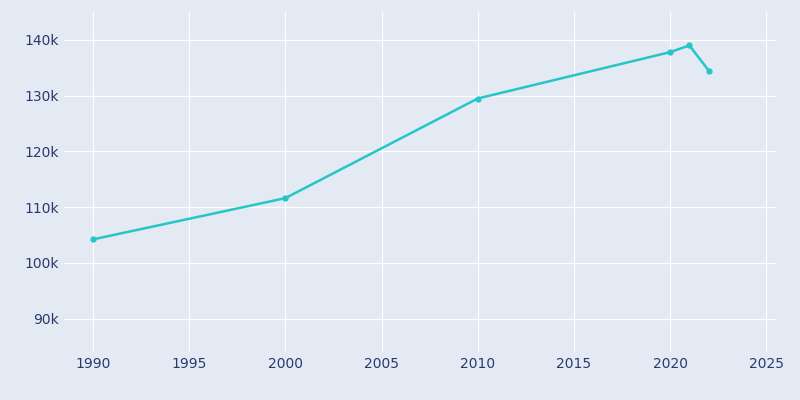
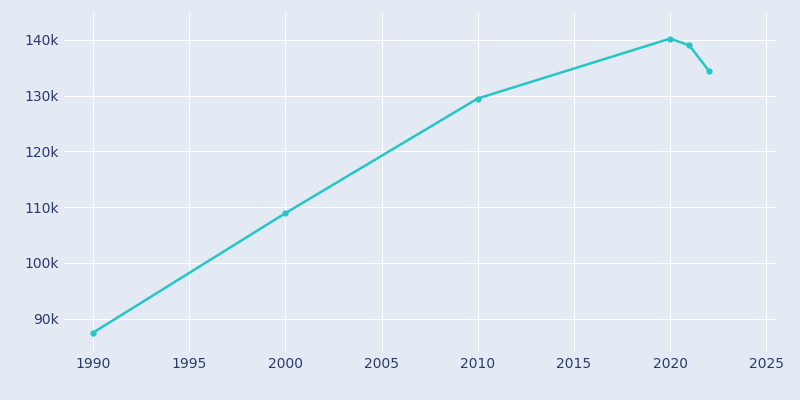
1990: 104.2k -> 87.4k
2000: 111.6k -> 108.9k
2020: 137.8k -> 140.2k
